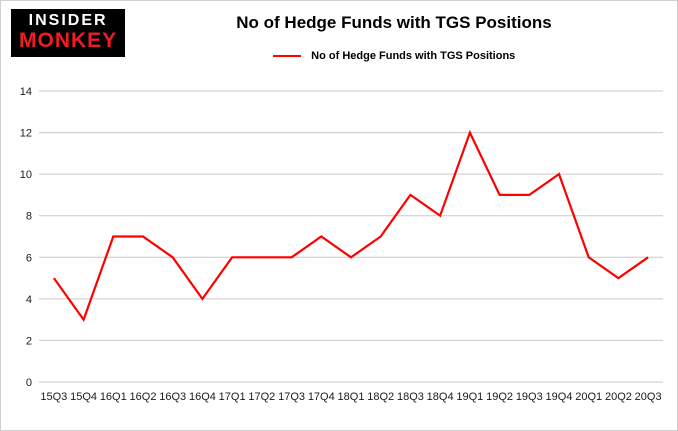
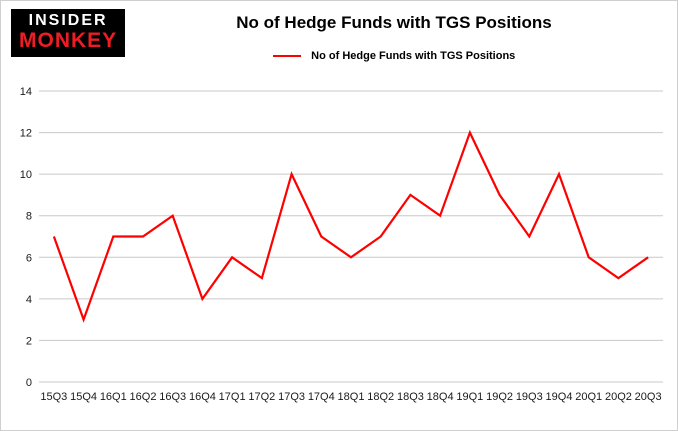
15Q3: 5 -> 7
16Q3: 6 -> 8
17Q2: 6 -> 5
17Q3: 6 -> 10
19Q3: 9 -> 7
